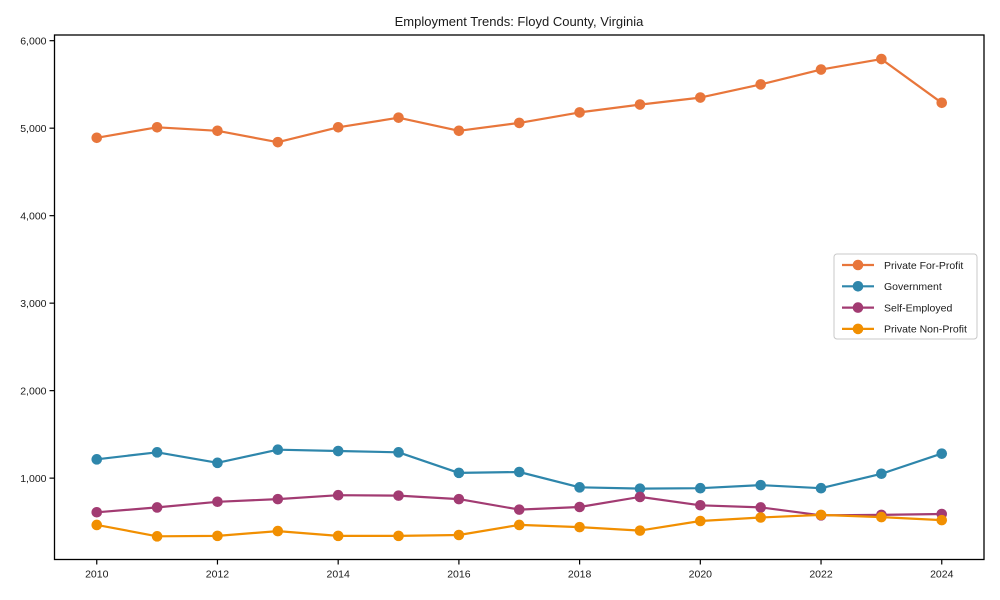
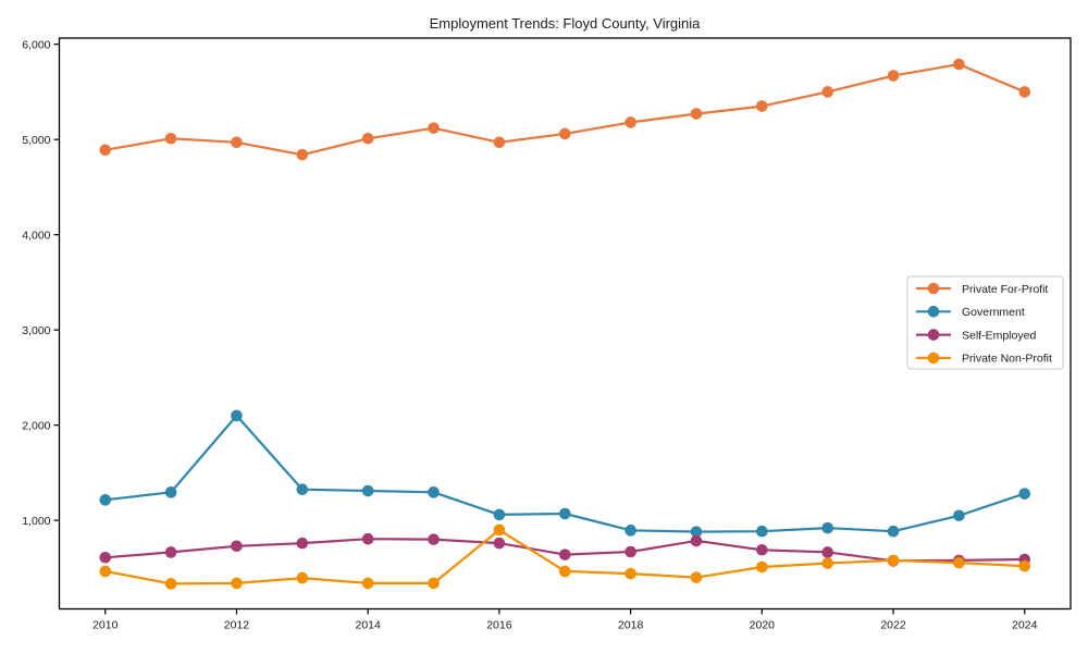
Government/2012: 1200 -> 2100
Private Non-Profit/2016: 400 -> 900
Private For-Profit/2024: 5300 -> 5500
